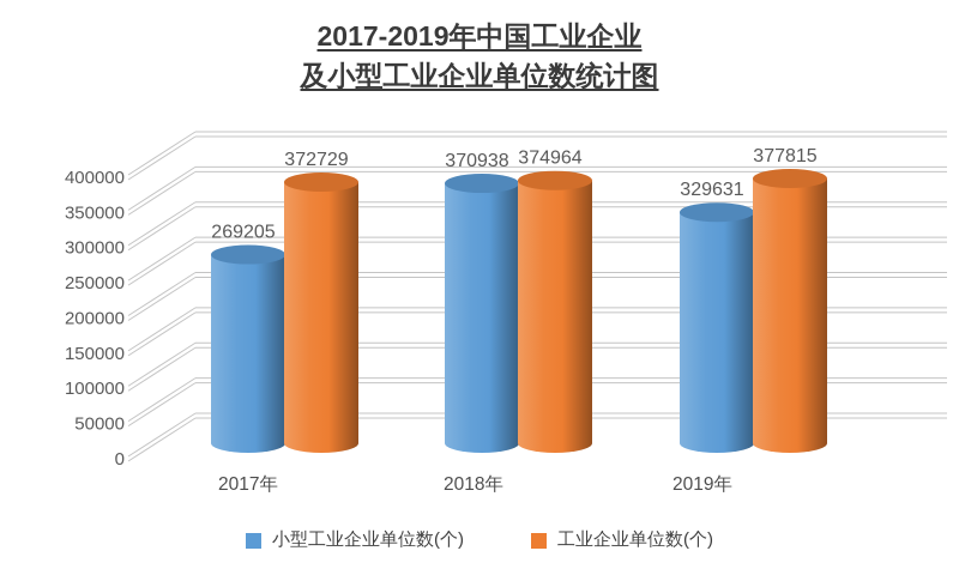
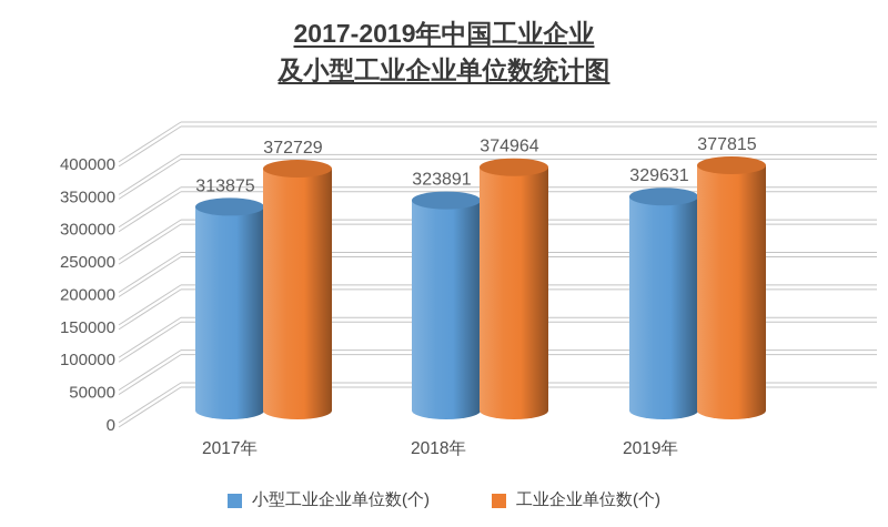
小型工业企业单位数(个)/2017年: 269205 -> 313875
小型工业企业单位数(个)/2018年: 370938 -> 323891
